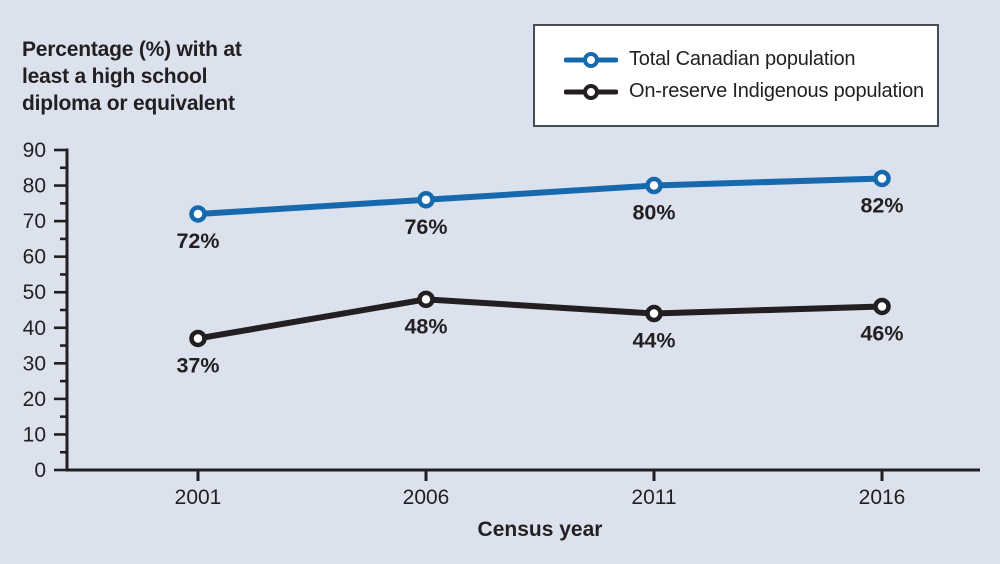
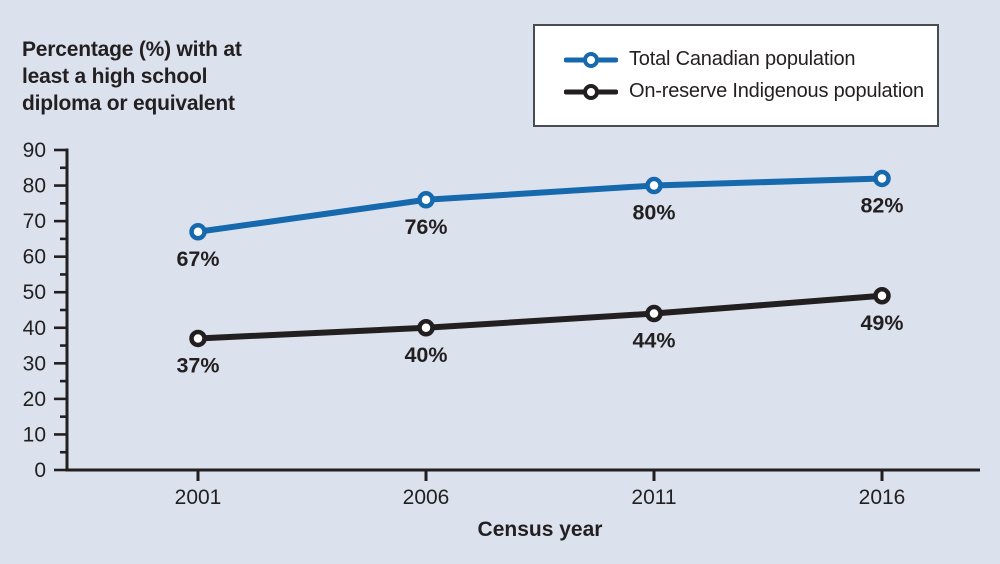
Total Canadian population/2001: 72% -> 67%
On-reserve Indigenous population/2006: 48% -> 40%
On-reserve Indigenous population/2016: 46% -> 49%
